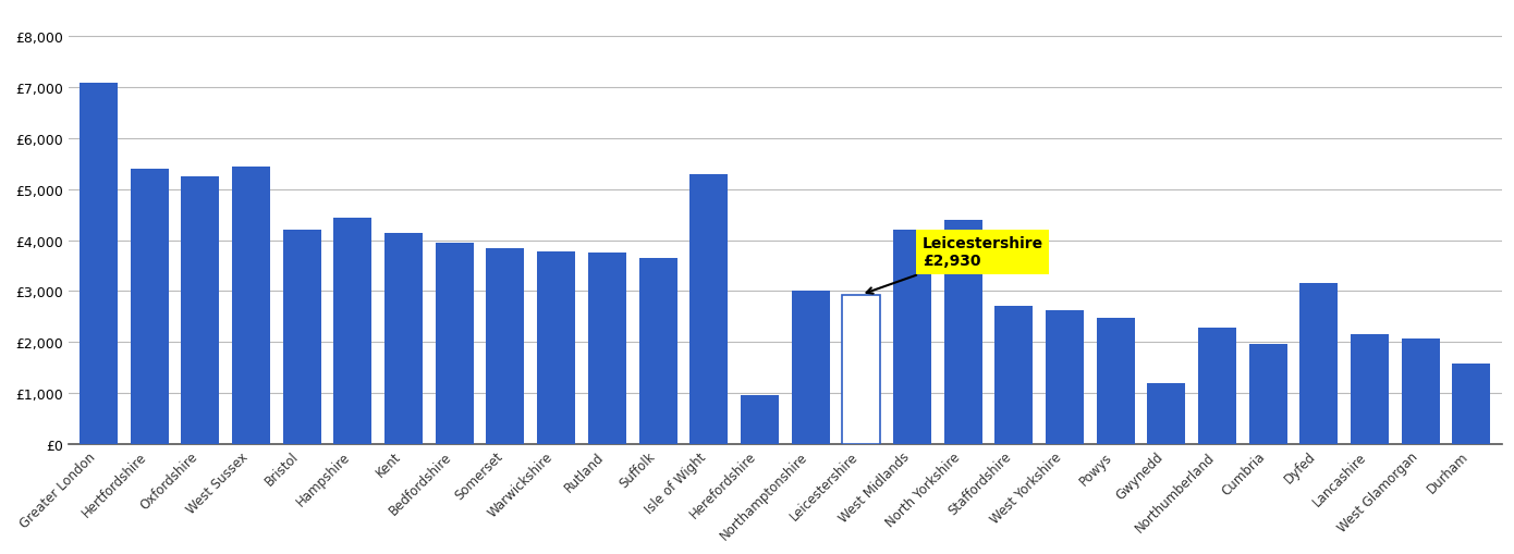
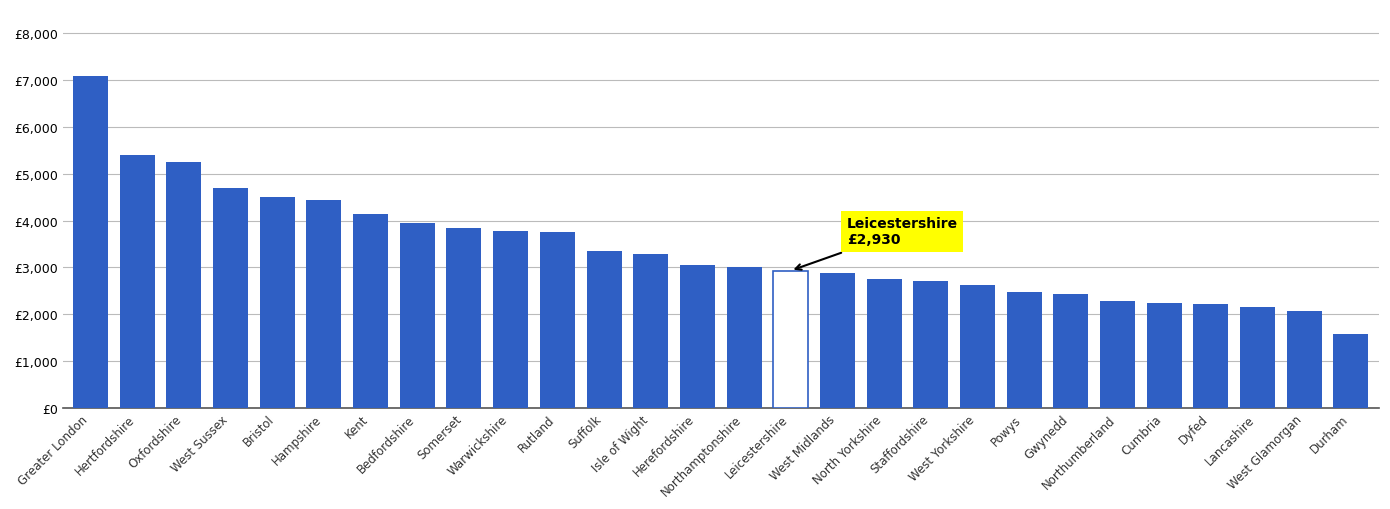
West Sussex: £5,450 -> £4,700
Bristol: £4,200 -> £4,500
Suffolk: £3,650 -> £3,350
Isle of Wight: £5,300 -> £3,290
Herefordshire: £950 -> £3,050
West Midlands: £4,200 -> £2,870
North Yorkshire: £4,400 -> £2,760
Gwynedd: £1,200 -> £2,420
Cumbria: £1,950 -> £2,230
Dyfed: £3,150 -> £2,220
